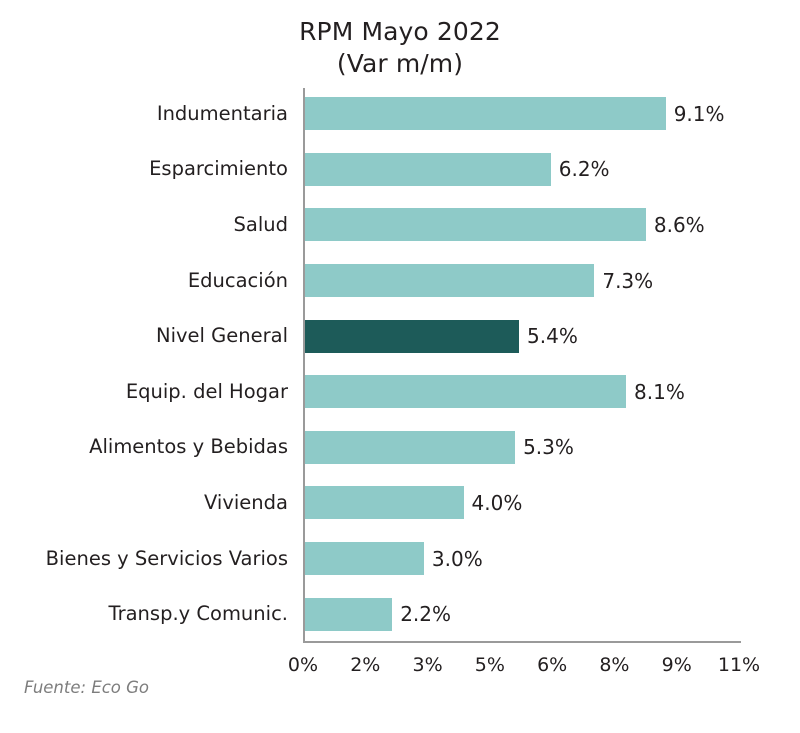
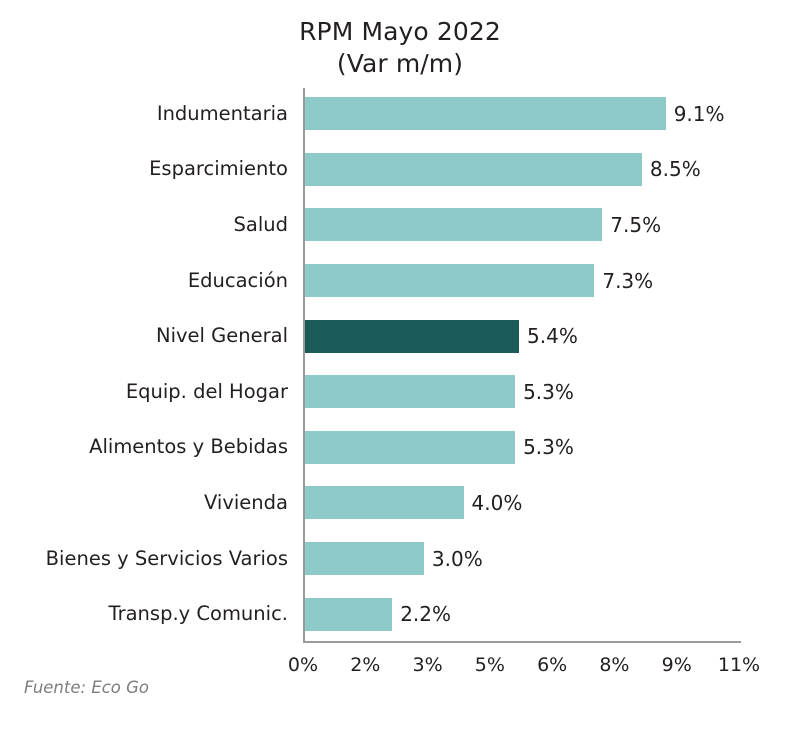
Esparcimiento: 6.2% -> 8.5%
Salud: 8.6% -> 7.5%
Equip. del Hogar: 8.1% -> 5.3%
